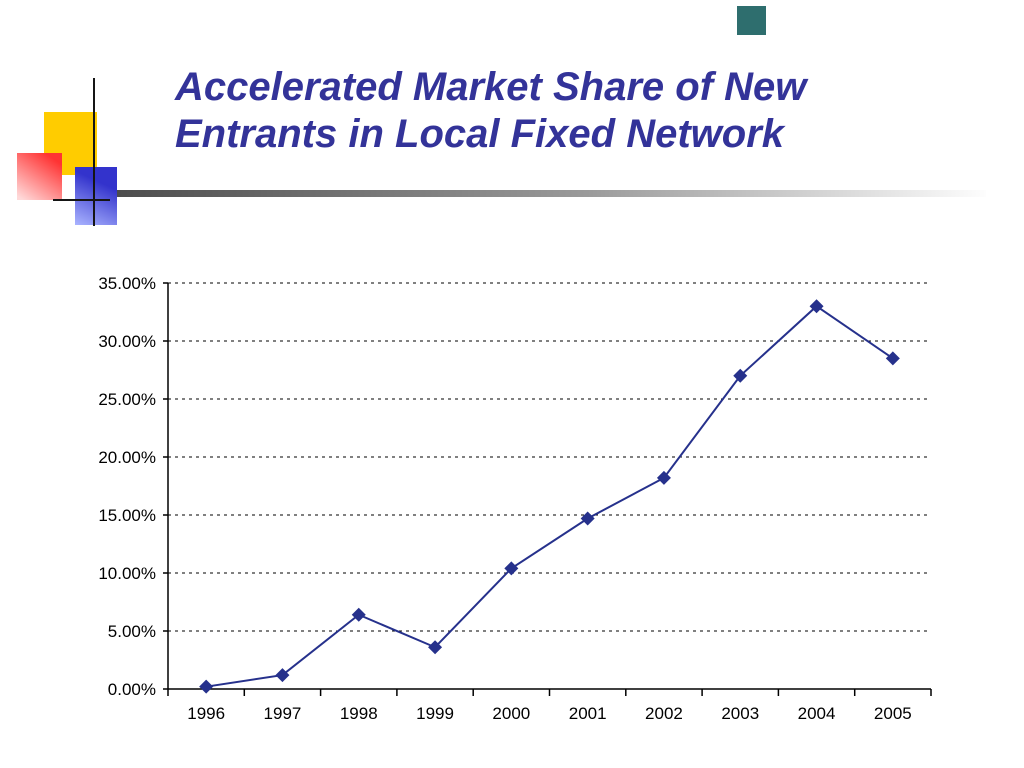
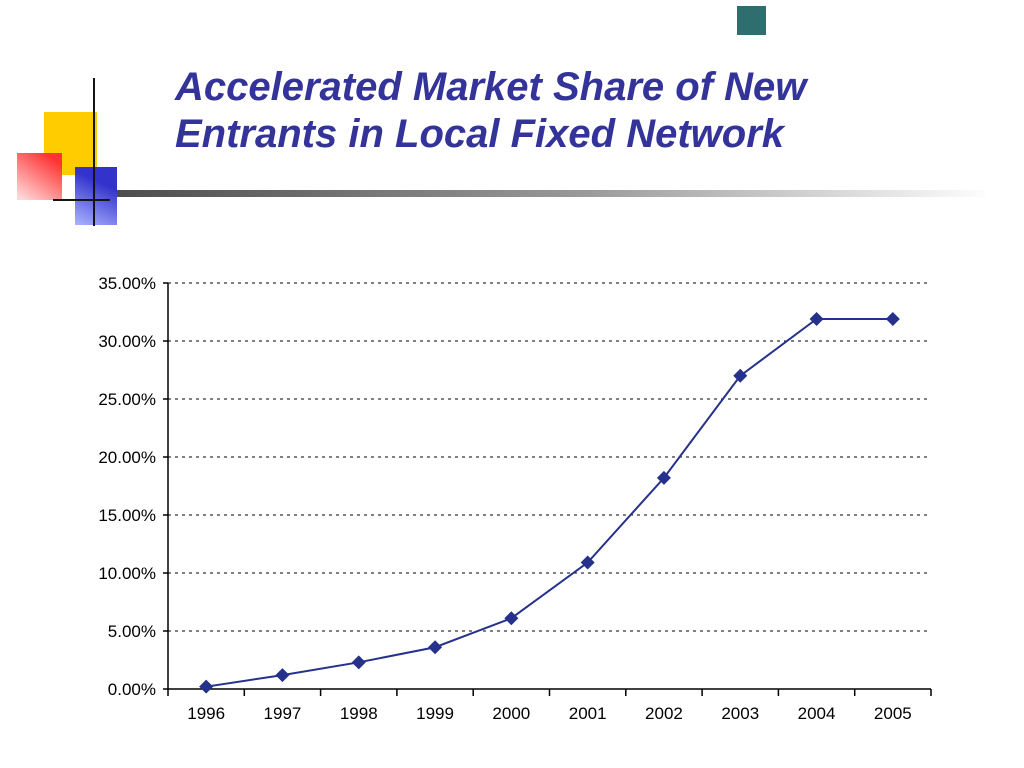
1998: 6.4% -> 2.3%
2000: 10.4% -> 6.1%
2001: 14.7% -> 10.9%
2004: 33.0% -> 31.9%
2005: 28.5% -> 31.9%
